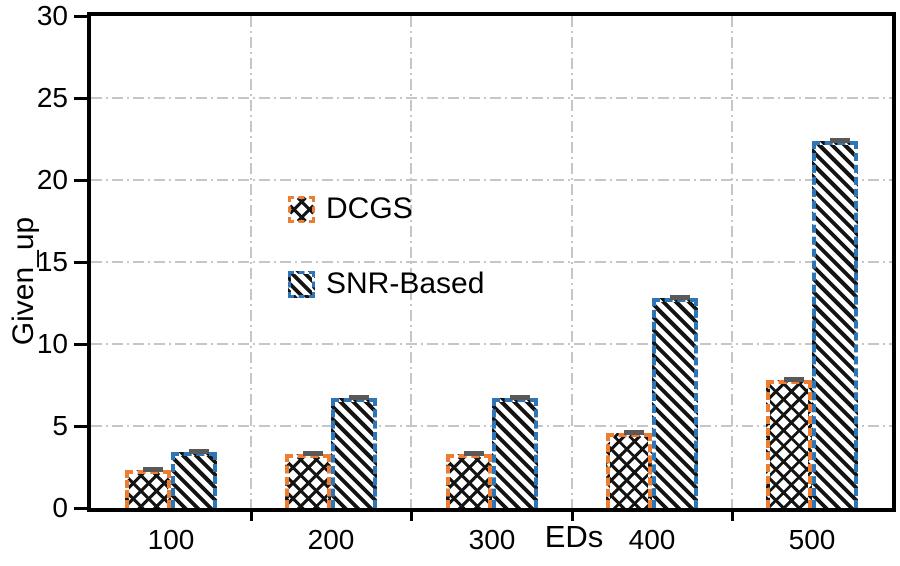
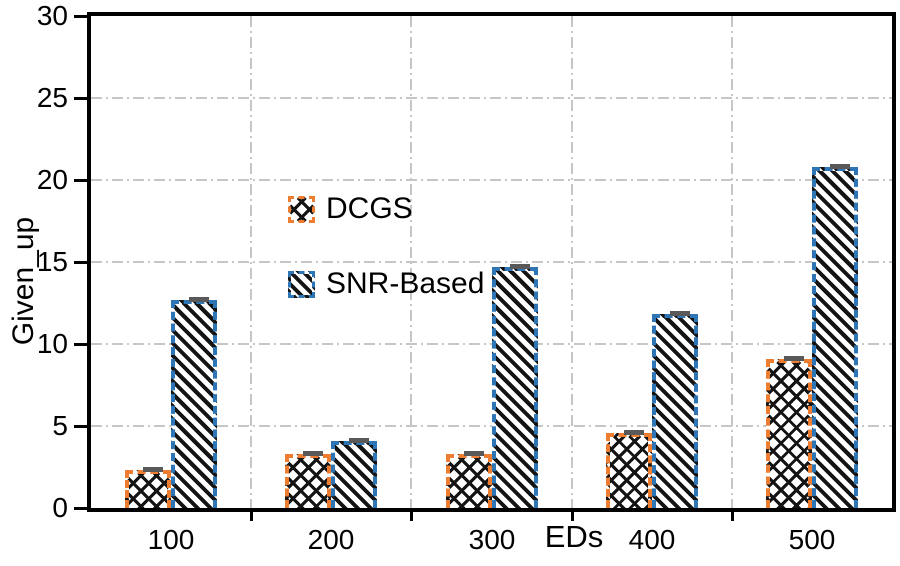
SNR-Based/100: 3.4 -> 12.7
SNR-Based/200: 6.7 -> 4.1
SNR-Based/300: 6.7 -> 14.7
SNR-Based/400: 12.8 -> 11.8
DCGS/500: 7.8 -> 9.1
SNR-Based/500: 22.4 -> 20.8
